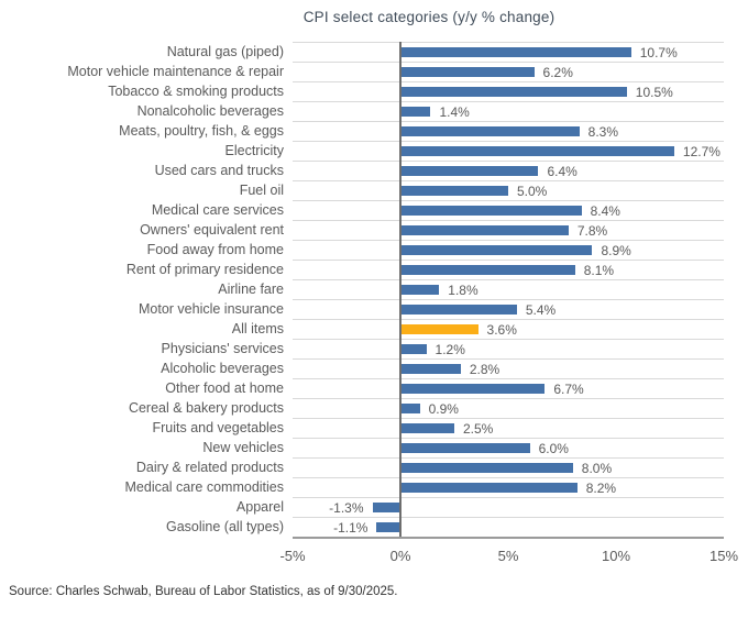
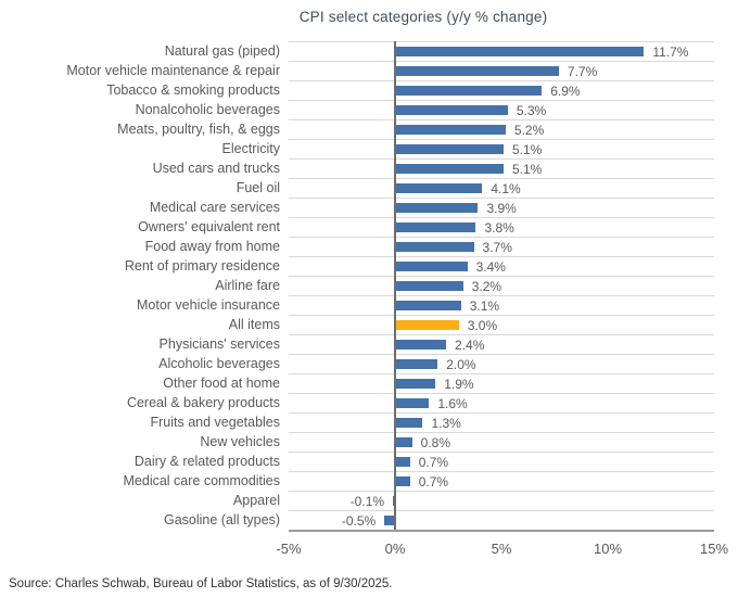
Natural gas (piped): 10.7% -> 11.7%
Motor vehicle maintenance & repair: 6.2% -> 7.7%
Tobacco & smoking products: 10.5% -> 6.9%
Nonalcoholic beverages: 1.4% -> 5.3%
Meats, poultry, fish, & eggs: 8.3% -> 5.2%
Electricity: 12.7% -> 5.1%
Used cars and trucks: 6.4% -> 5.1%
Fuel oil: 5.0% -> 4.1%
Medical care services: 8.4% -> 3.9%
Owners' equivalent rent: 7.8% -> 3.8%
Food away from home: 8.9% -> 3.7%
Rent of primary residence: 8.1% -> 3.4%
Airline fare: 1.8% -> 3.2%
Motor vehicle insurance: 5.4% -> 3.1%
All items: 3.6% -> 3.0%
Physicians' services: 1.2% -> 2.4%
Alcoholic beverages: 2.8% -> 2.0%
Other food at home: 6.7% -> 1.9%
Cereal & bakery products: 0.9% -> 1.6%
Fruits and vegetables: 2.5% -> 1.3%
New vehicles: 6.0% -> 0.8%
Dairy & related products: 8.0% -> 0.7%
Medical care commodities: 8.2% -> 0.7%
Apparel: -1.3% -> -0.1%
Gasoline (all types): -1.1% -> -0.5%
